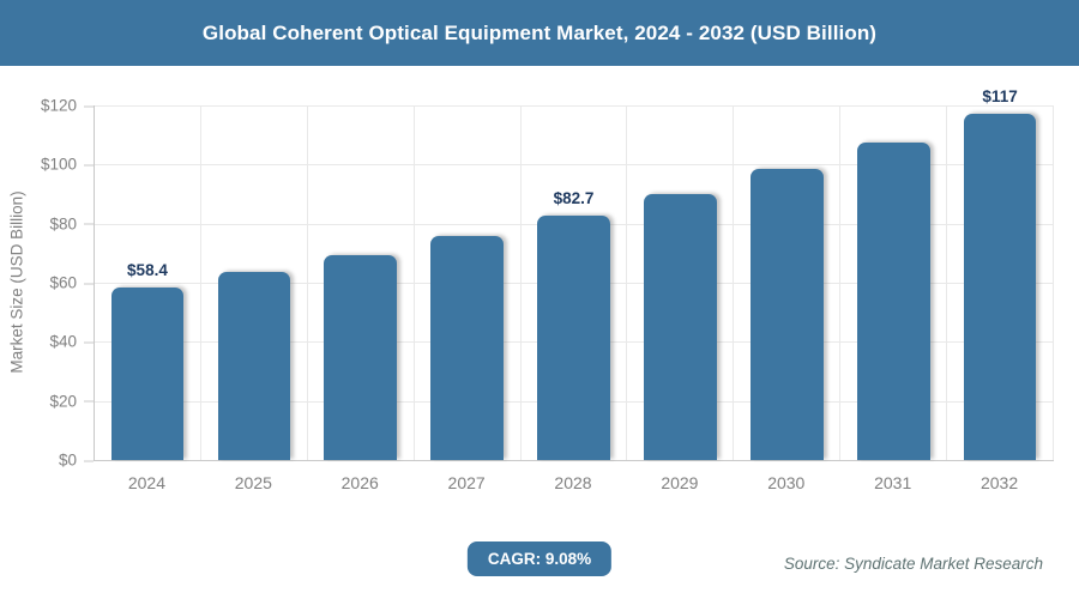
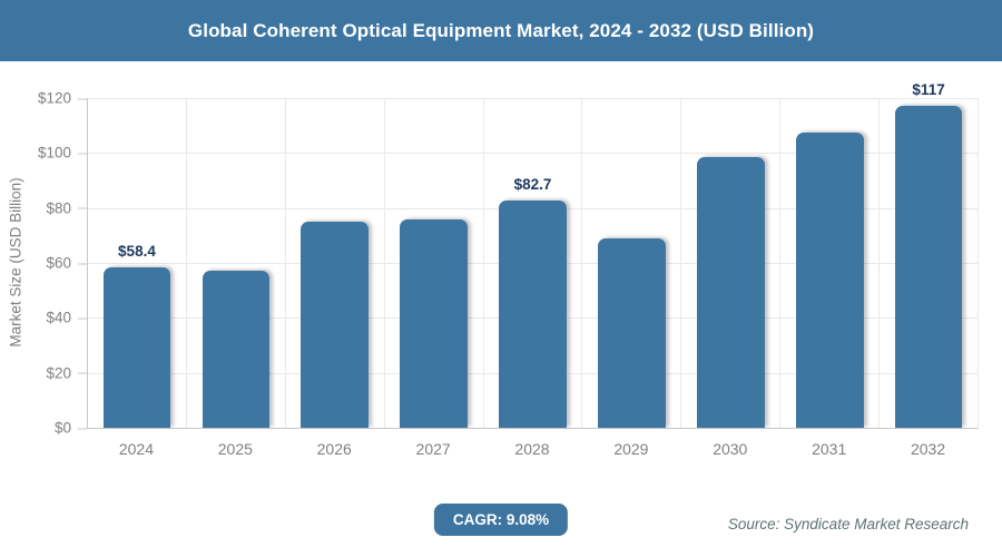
2025: $64 -> $57
2026: $70 -> $75
2029: $90 -> $69
